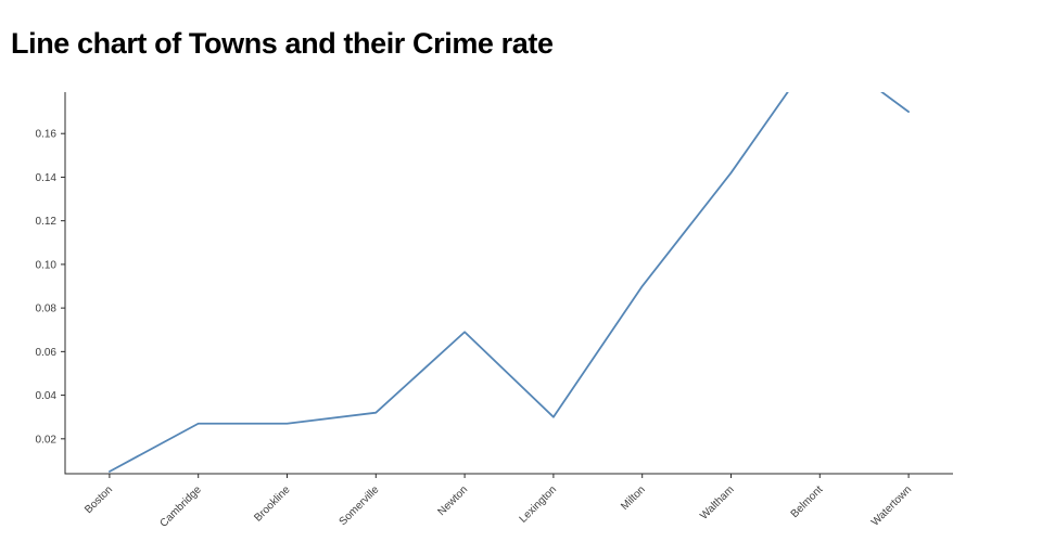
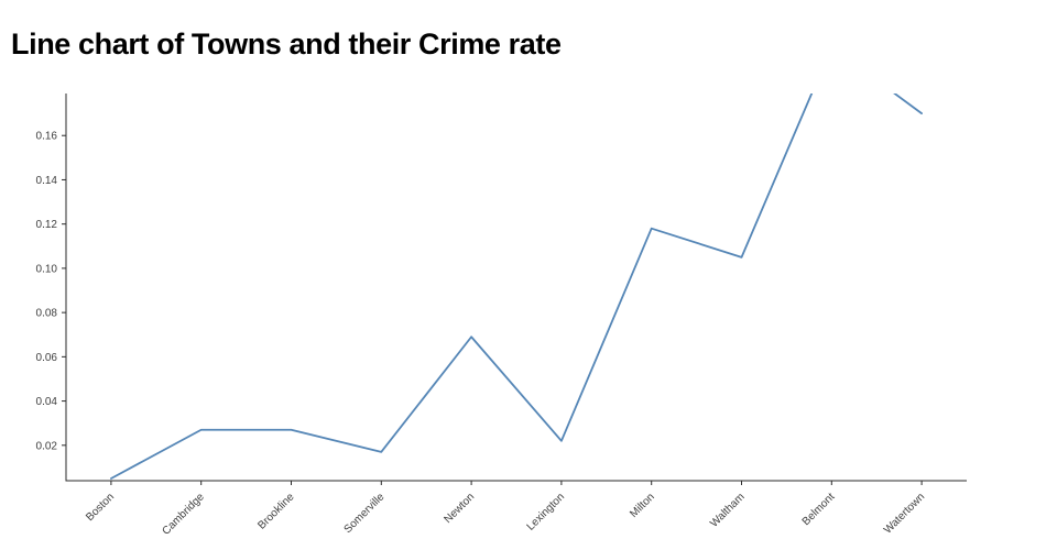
Somerville: 0.032 -> 0.017
Lexington: 0.030 -> 0.022
Milton: 0.090 -> 0.118
Waltham: 0.142 -> 0.105
